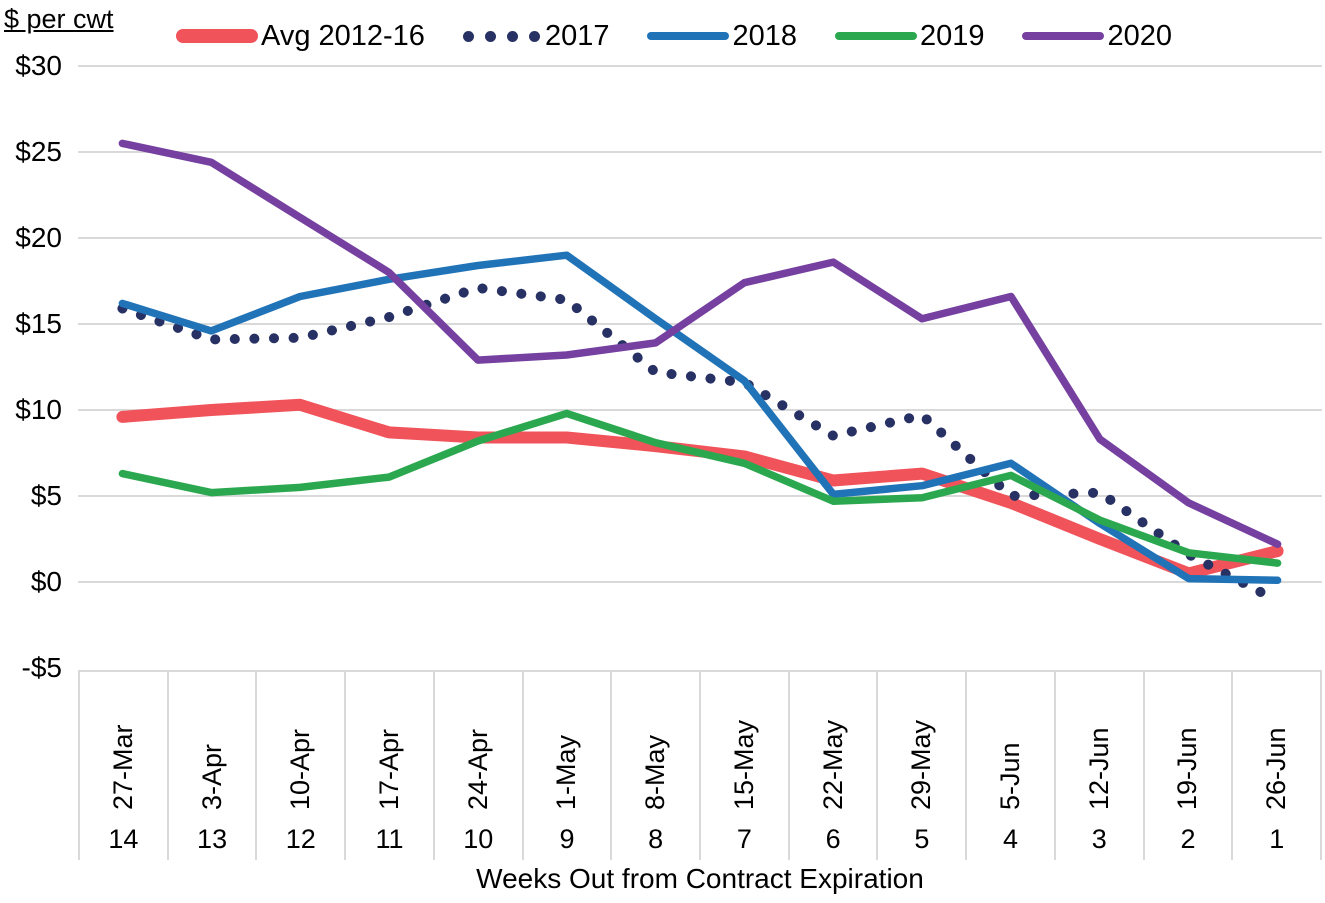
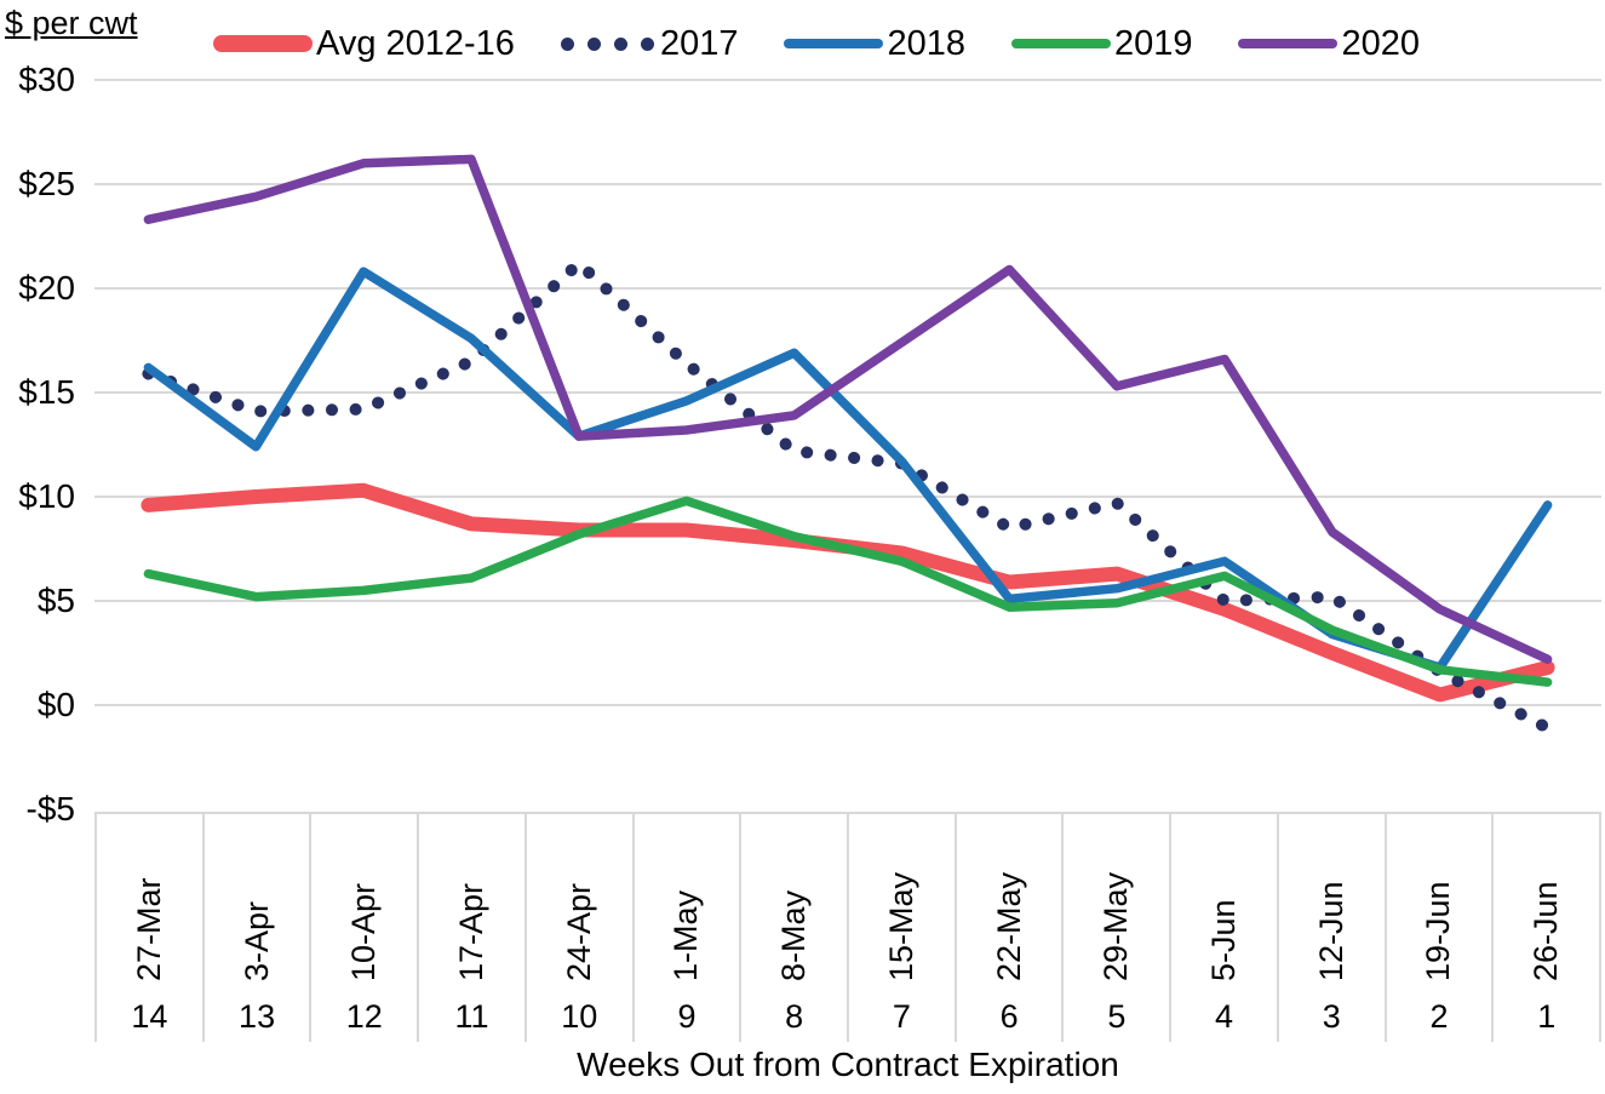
2020/27-Mar: $25.5 -> $23.3
2018/3-Apr: $14.6 -> $12.4
2018/10-Apr: $16.6 -> $20.8
2020/10-Apr: $21.2 -> $26.0
2017/17-Apr: $15.4 -> $16.5
2020/17-Apr: $18.0 -> $26.2
2017/24-Apr: $17.1 -> $21.2
2018/24-Apr: $18.4 -> $12.9
2018/1-May: $19.0 -> $14.6
2018/8-May: $15.3 -> $16.9
2020/22-May: $18.6 -> $20.9
2018/19-Jun: $0.2 -> $1.8
2018/26-Jun: $0.1 -> $9.6
